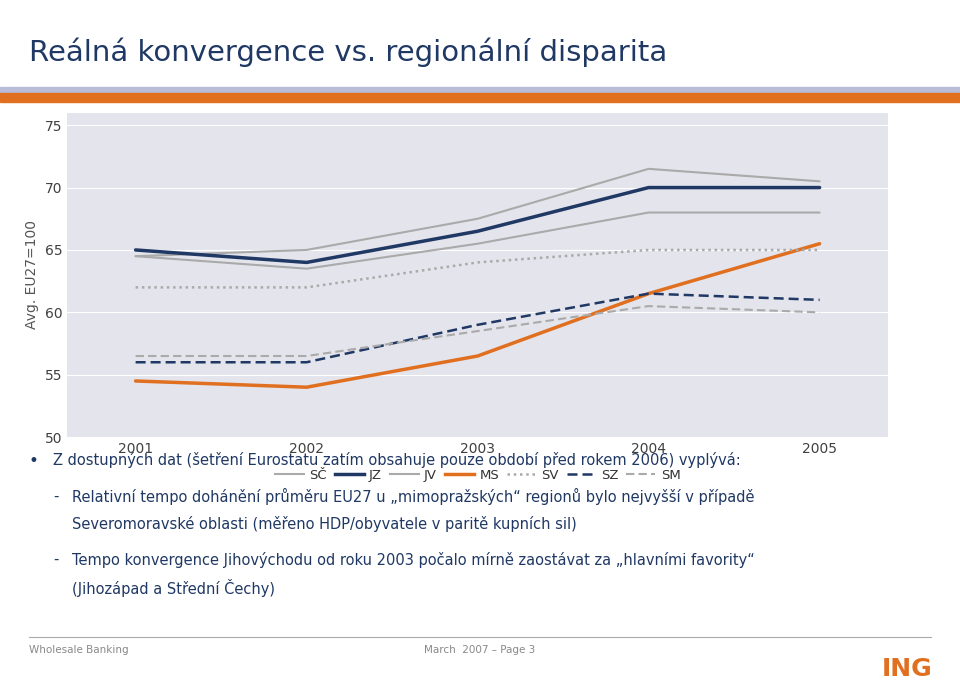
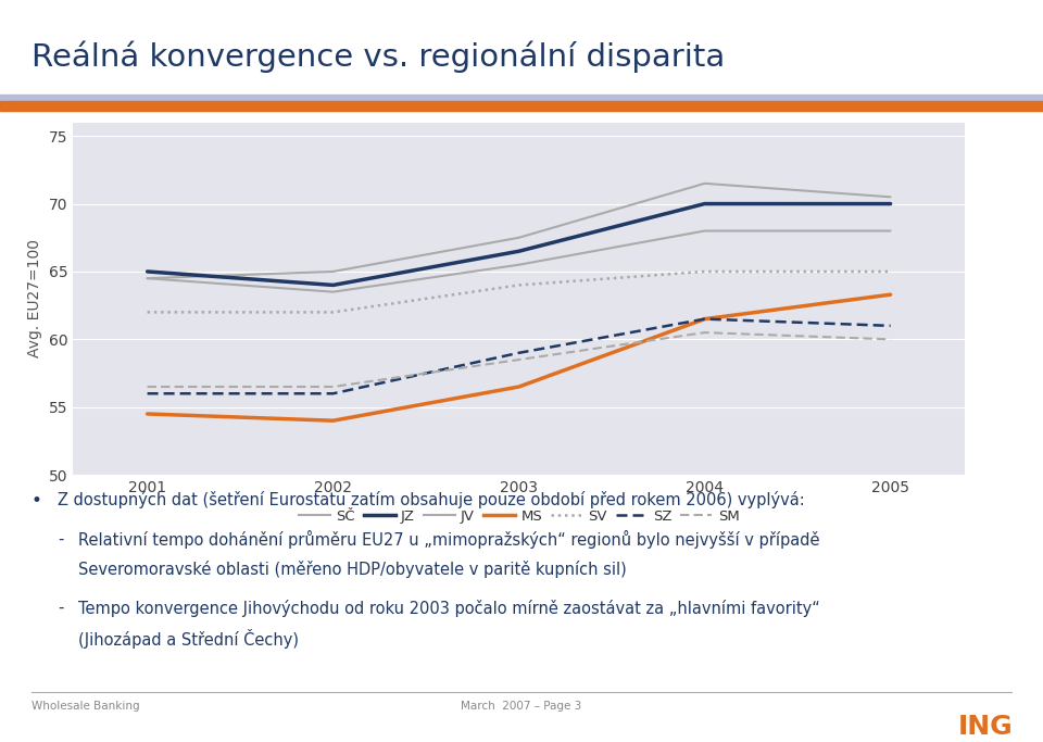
MS/2005: 65.5 -> 63.3
